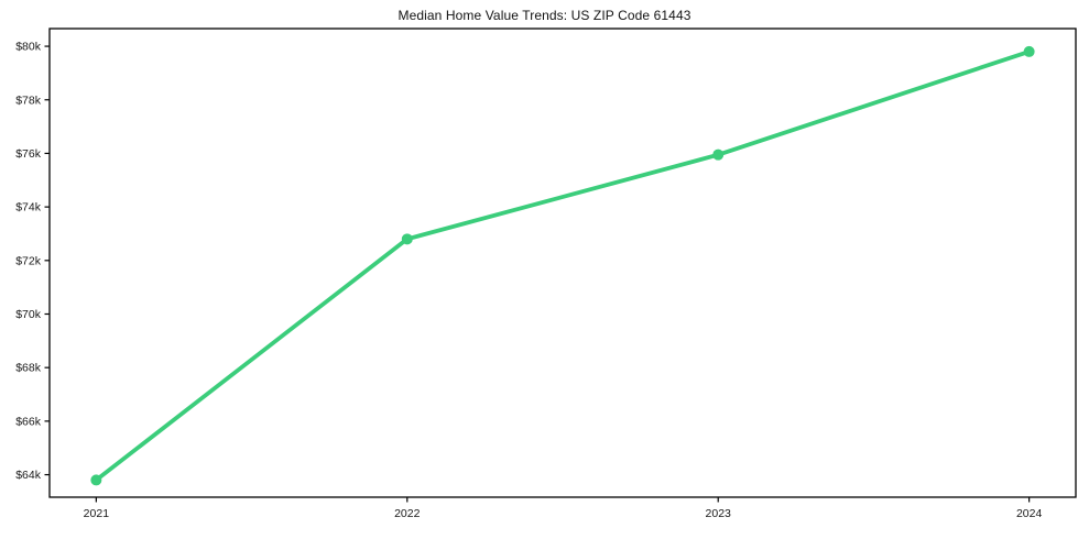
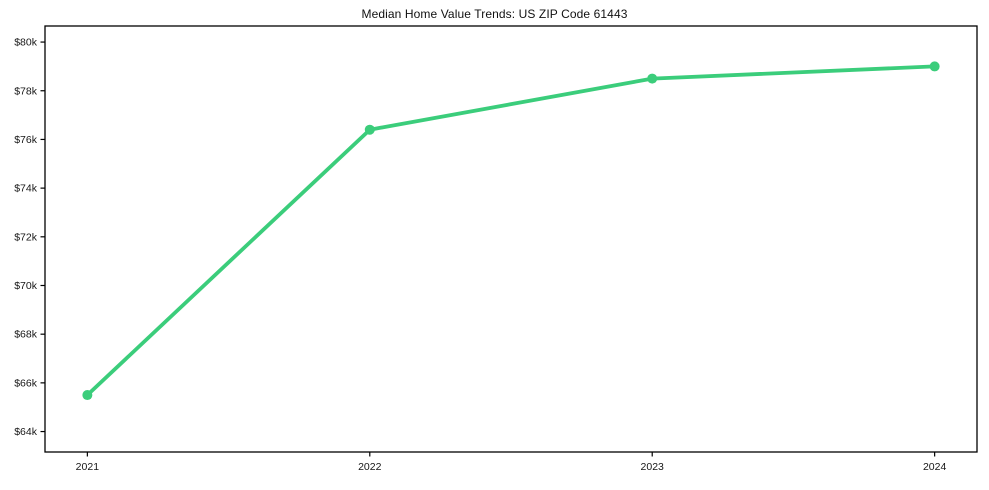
2021: $63.8k -> $65.5k
2022: $72.8k -> $76.4k
2023: $76.0k -> $78.5k
2024: $79.8k -> $79.0k
